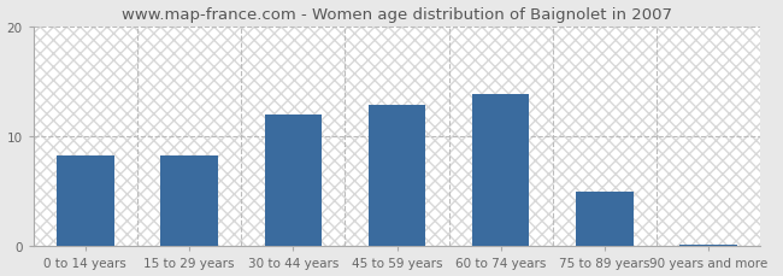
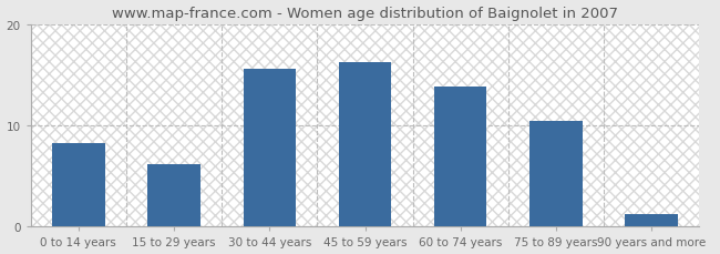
15 to 29 years: 8.2 -> 6.2
30 to 44 years: 12.0 -> 15.6
45 to 59 years: 12.8 -> 16.2
75 to 89 years: 5.0 -> 10.4
90 years and more: 0.1 -> 1.2
